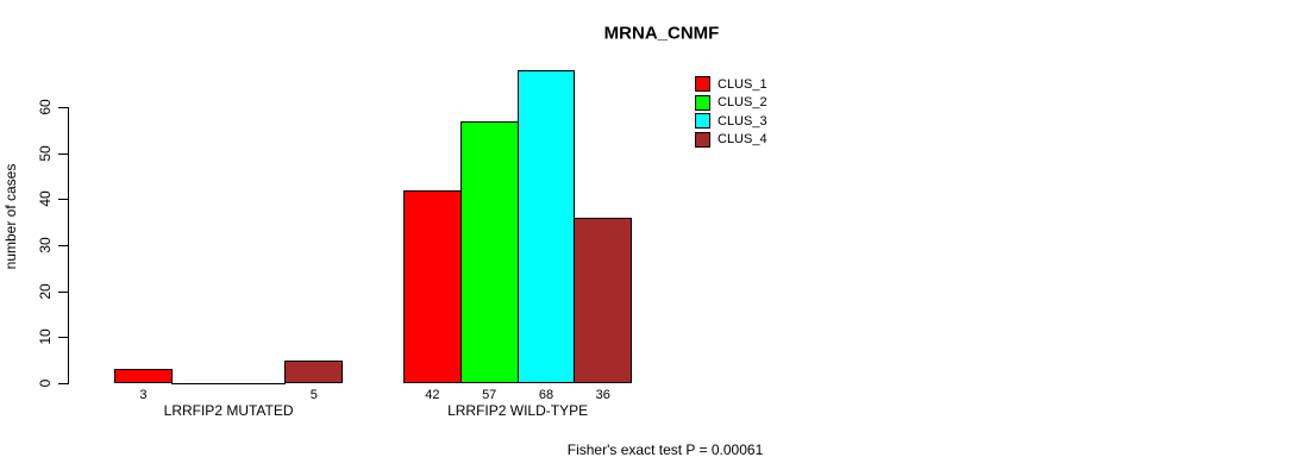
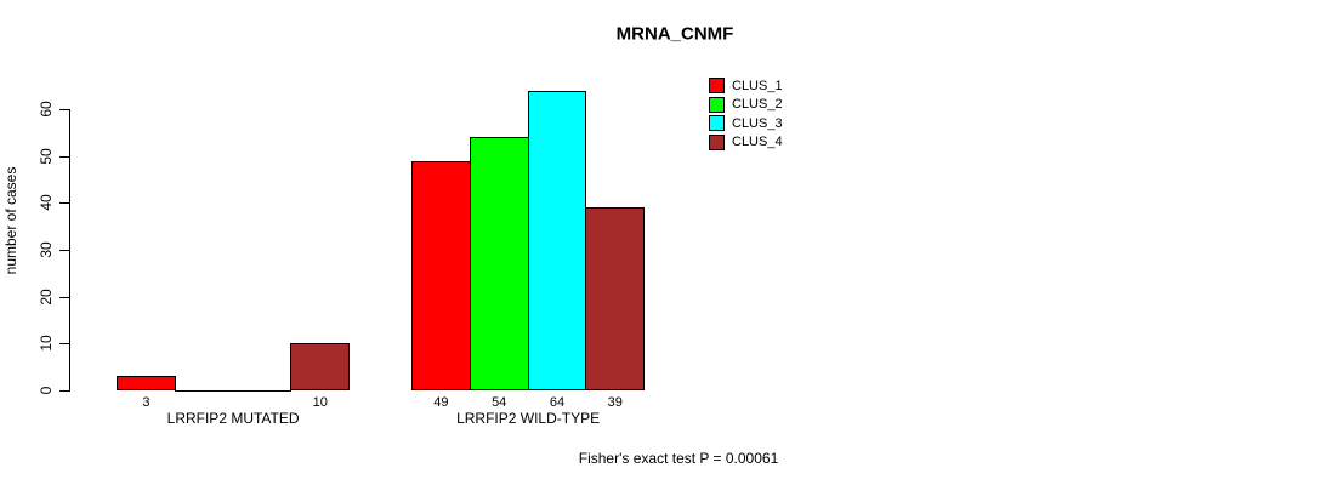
CLUS_4/LRRFIP2 MUTATED: 5 -> 10
CLUS_1/LRRFIP2 WILD-TYPE: 42 -> 49
CLUS_2/LRRFIP2 WILD-TYPE: 57 -> 54
CLUS_3/LRRFIP2 WILD-TYPE: 68 -> 64
CLUS_4/LRRFIP2 WILD-TYPE: 36 -> 39
